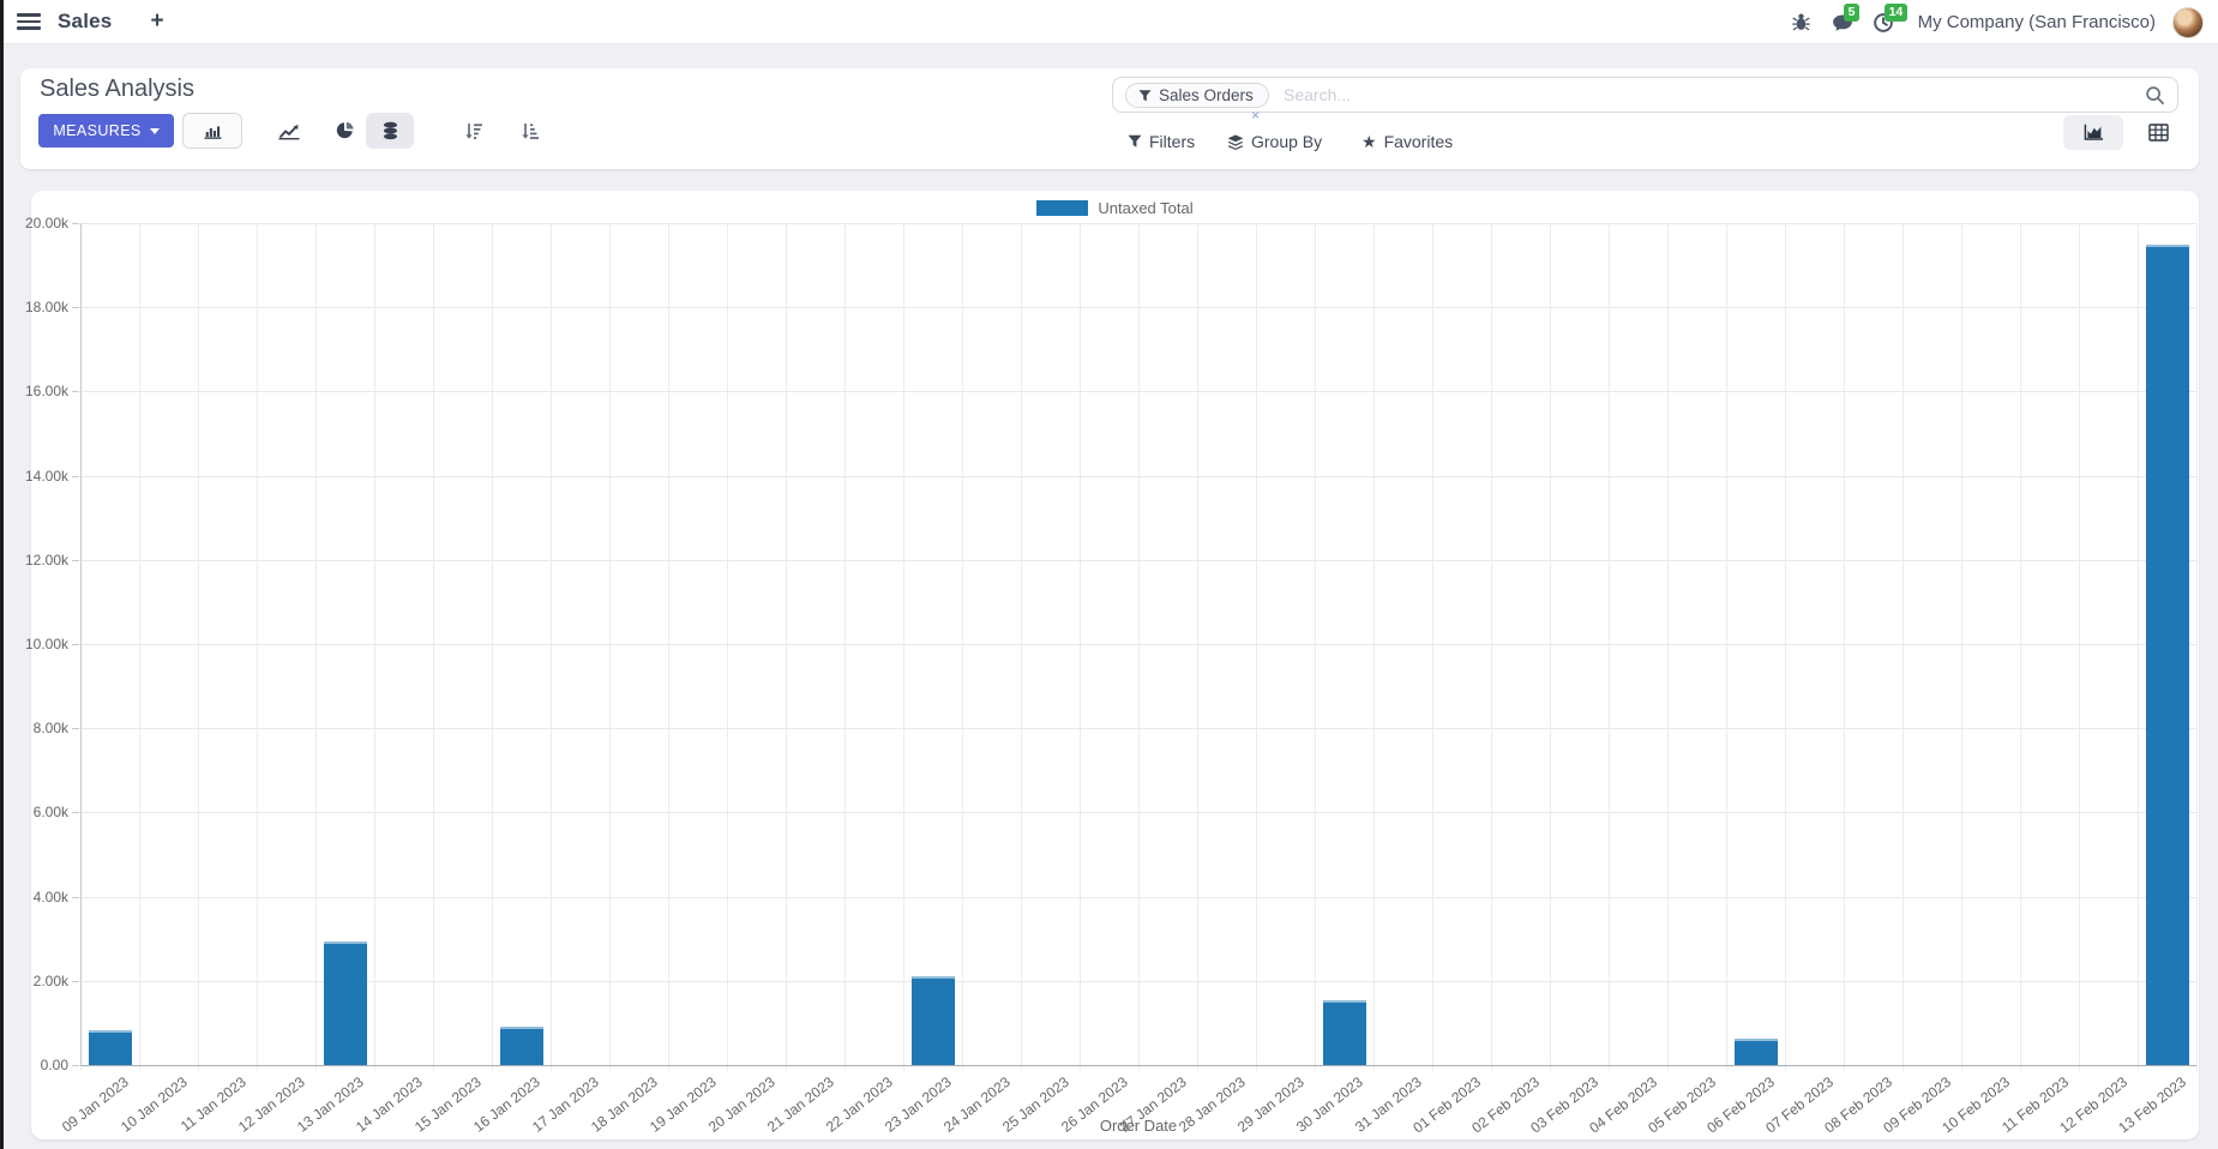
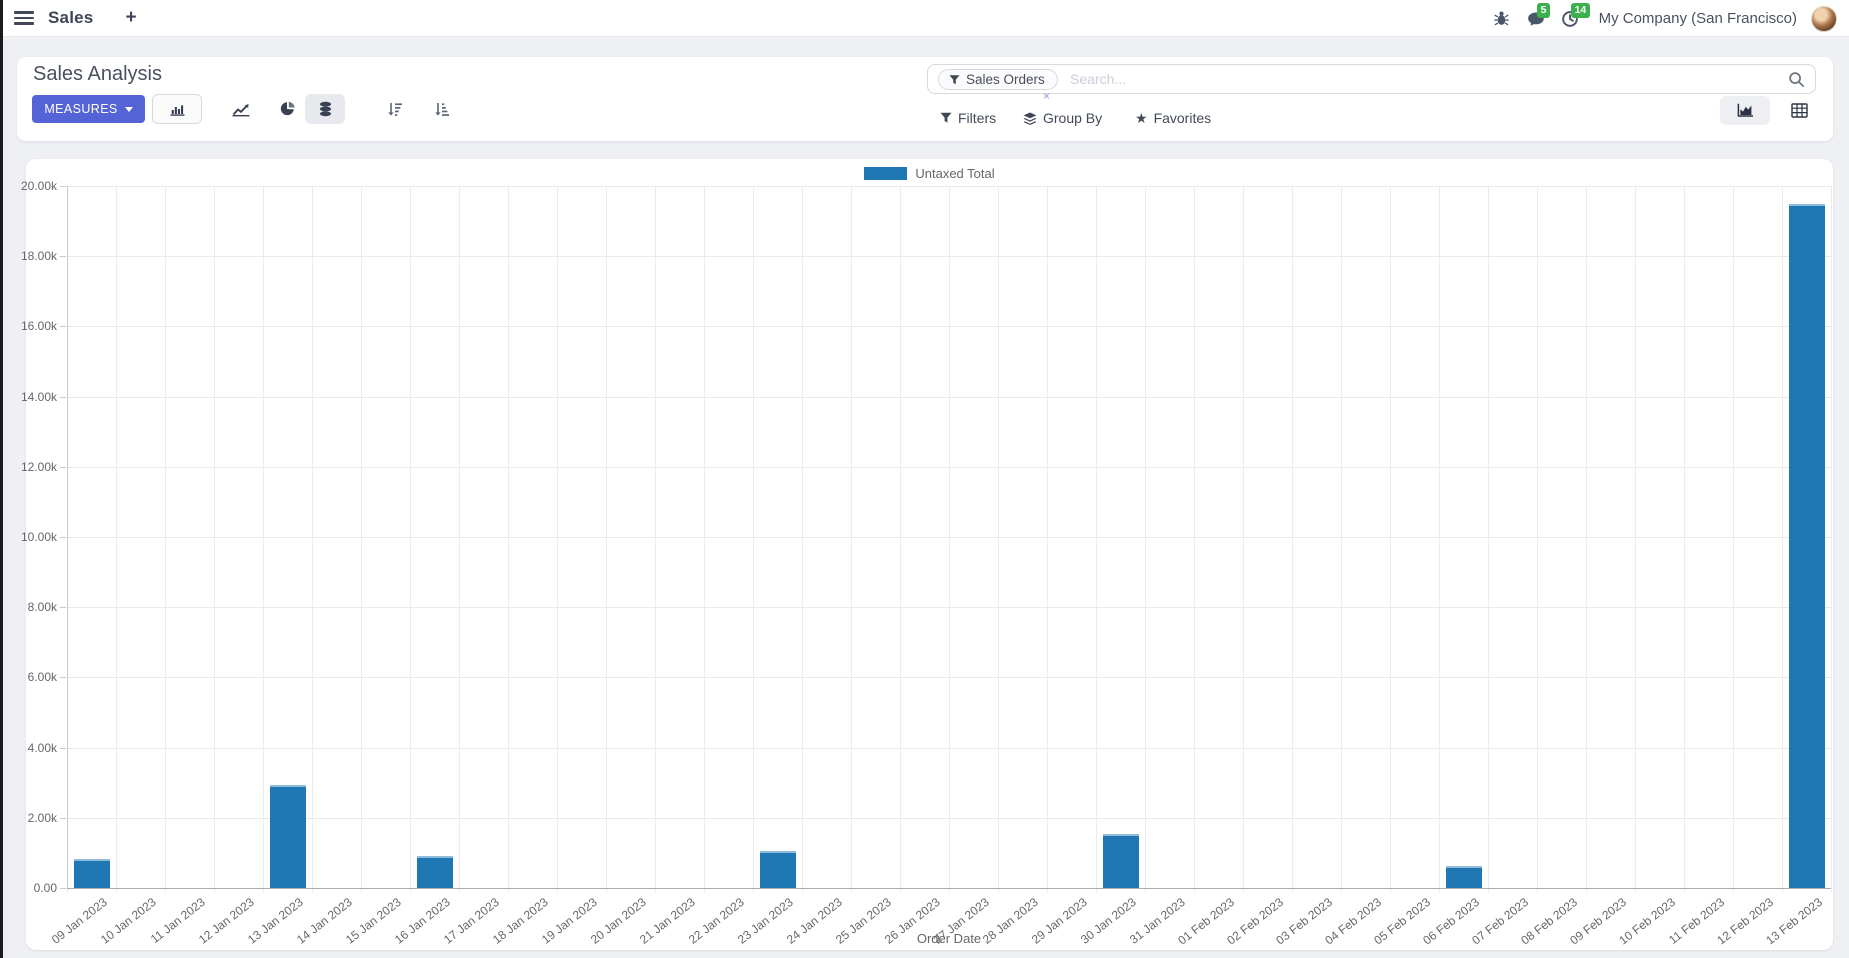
23 Jan 2023: 2.1k -> 1.0k
